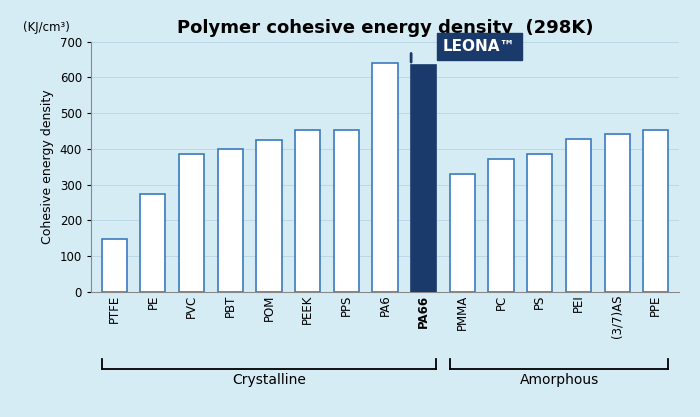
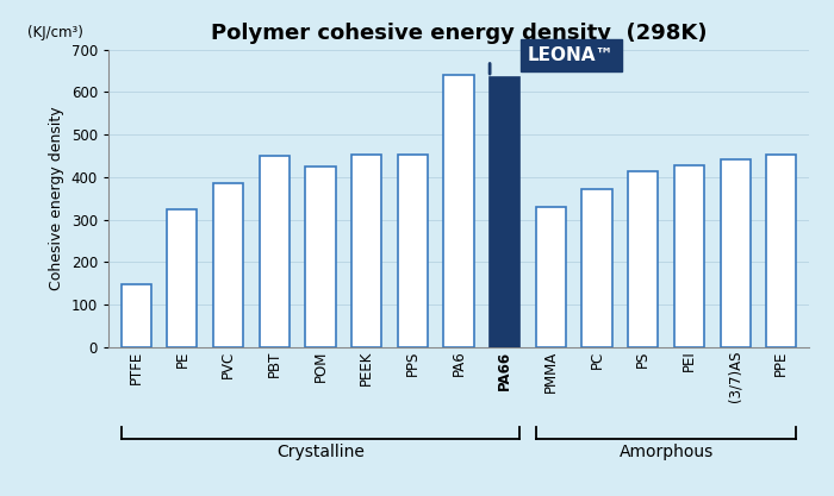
PE: 275 -> 325
PBT: 400 -> 450
PS: 385 -> 415
